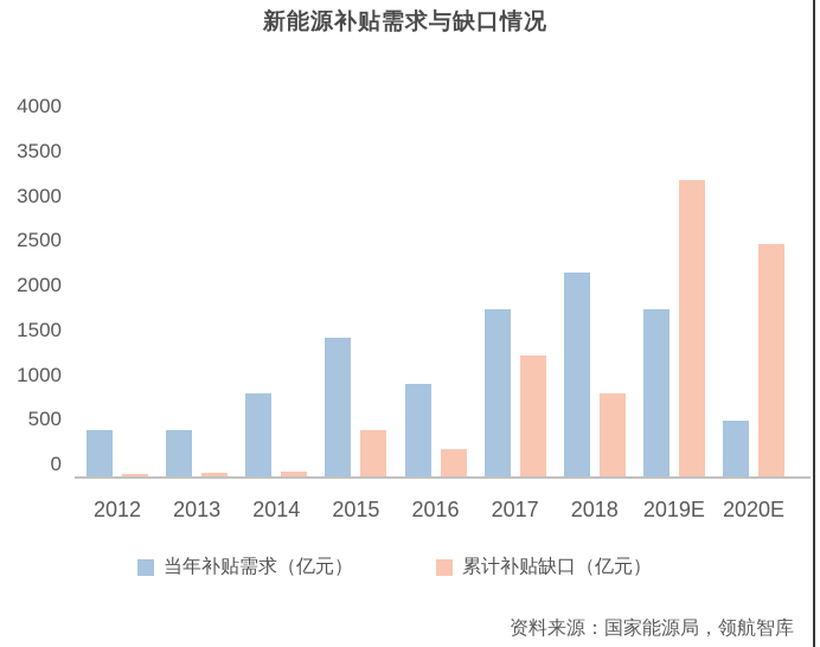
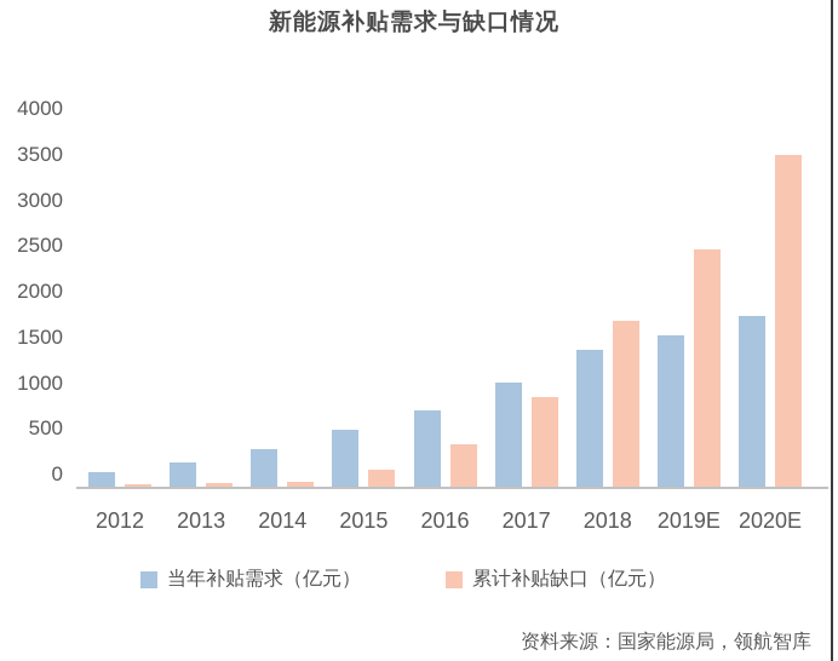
当年补贴需求（亿元）/2012: 500 -> 200
当年补贴需求（亿元）/2013: 500 -> 200
当年补贴需求（亿元）/2014: 900 -> 400
当年补贴需求（亿元）/2015: 1500 -> 600
累计补贴缺口（亿元）/2015: 500 -> 200
当年补贴需求（亿元）/2016: 1000 -> 800
累计补贴缺口（亿元）/2016: 300 -> 400
当年补贴需求（亿元）/2017: 1800 -> 1100
累计补贴缺口（亿元）/2017: 1300 -> 1000
当年补贴需求（亿元）/2018: 2200 -> 1400
累计补贴缺口（亿元）/2018: 900 -> 1800
当年补贴需求（亿元）/2019E: 1800 -> 1600
累计补贴缺口（亿元）/2019E: 3200 -> 2500
当年补贴需求（亿元）/2020E: 600 -> 1800
累计补贴缺口（亿元）/2020E: 2500 -> 3500
